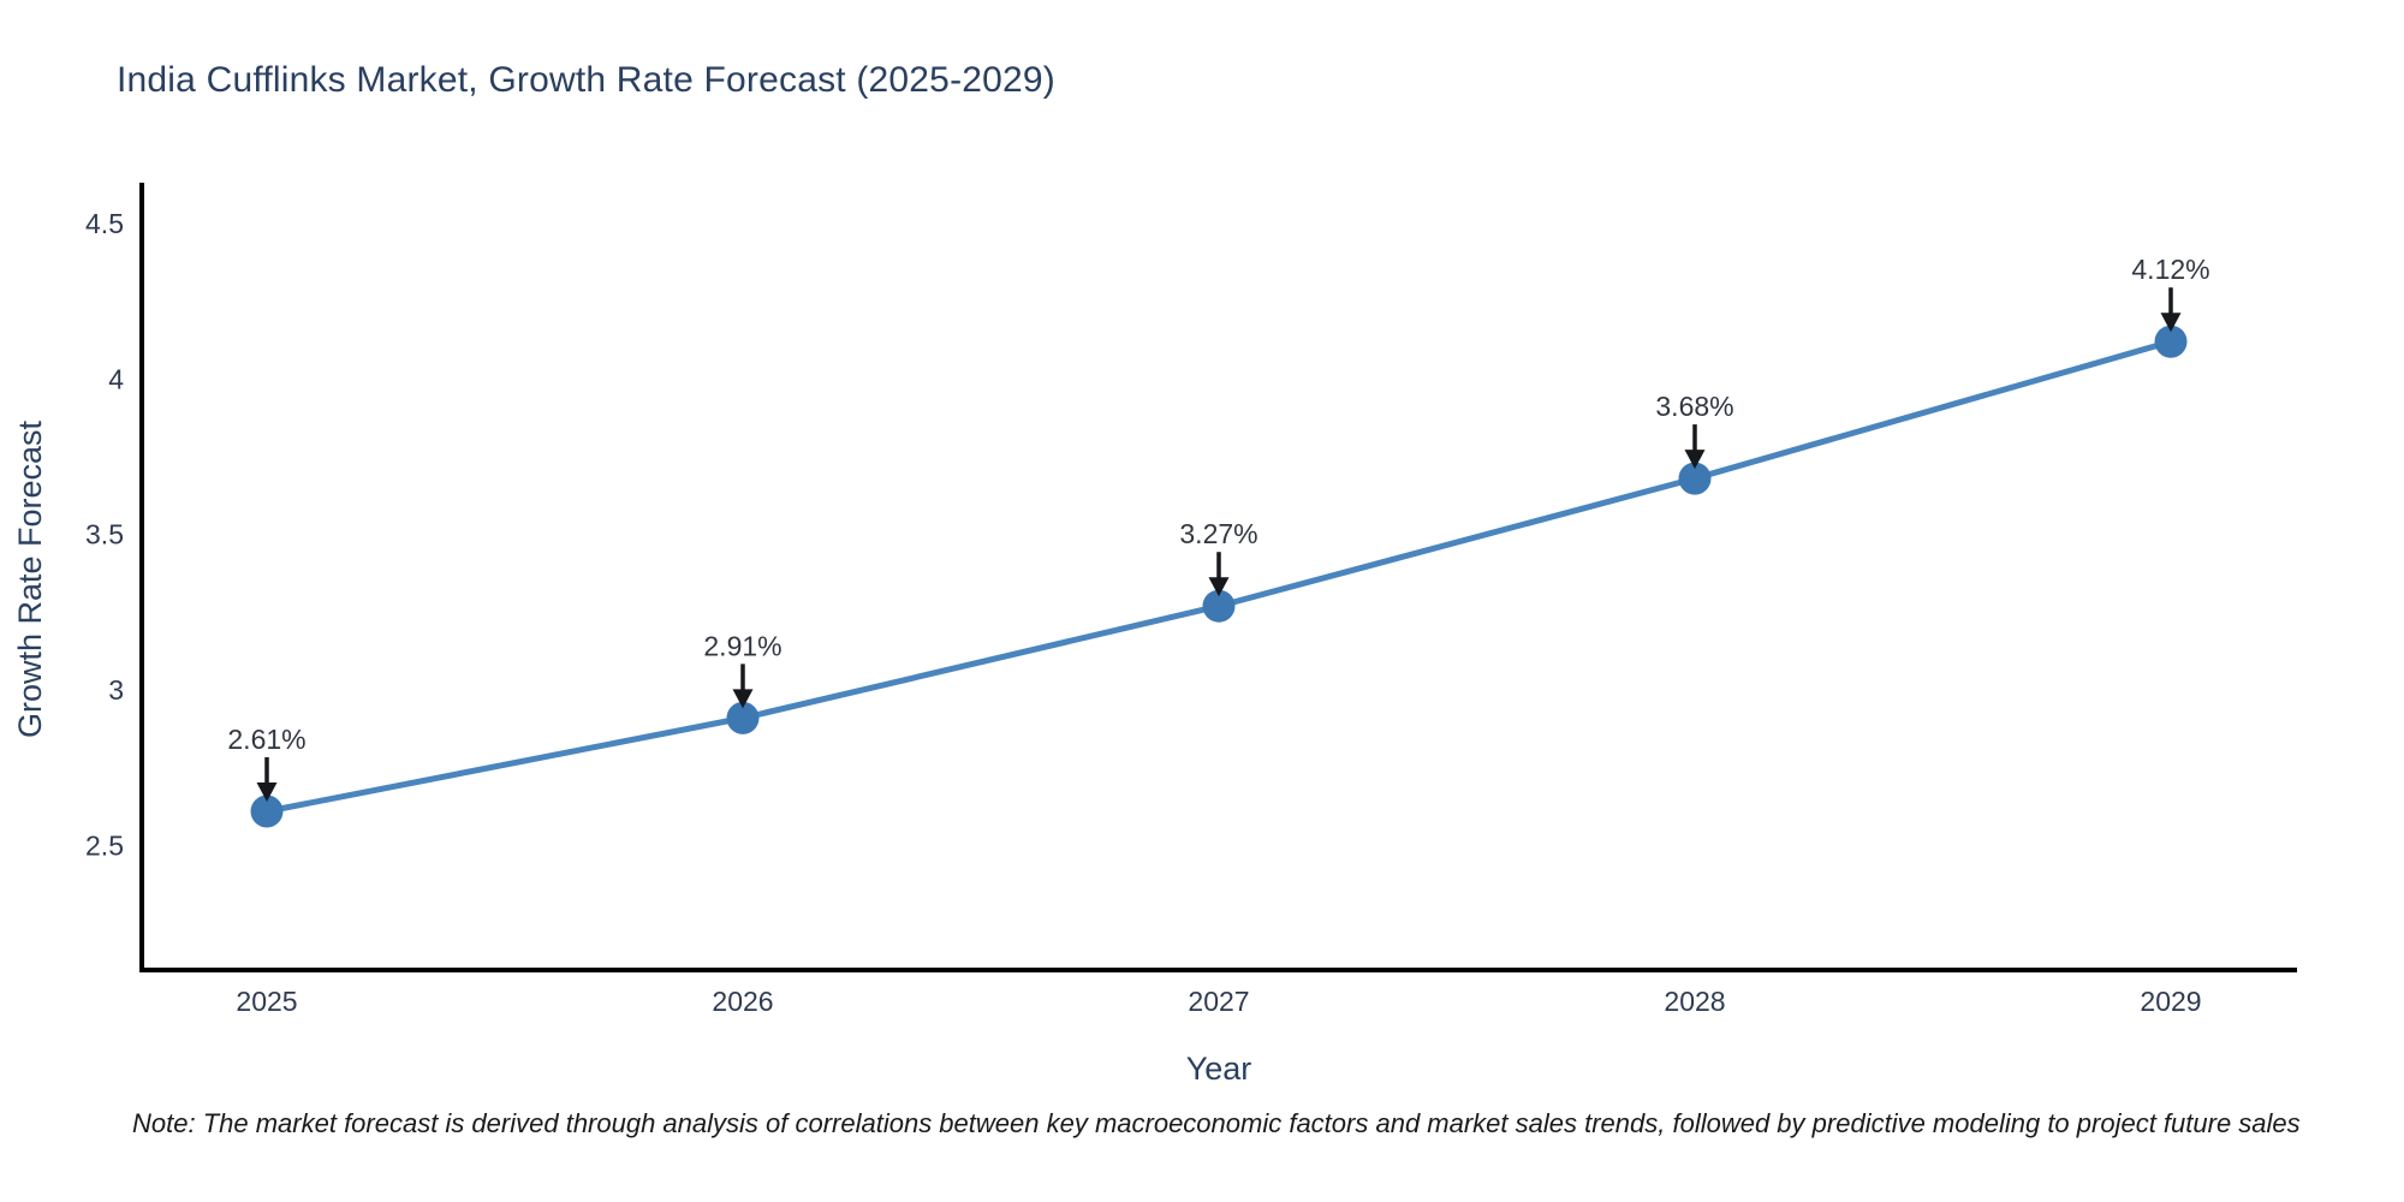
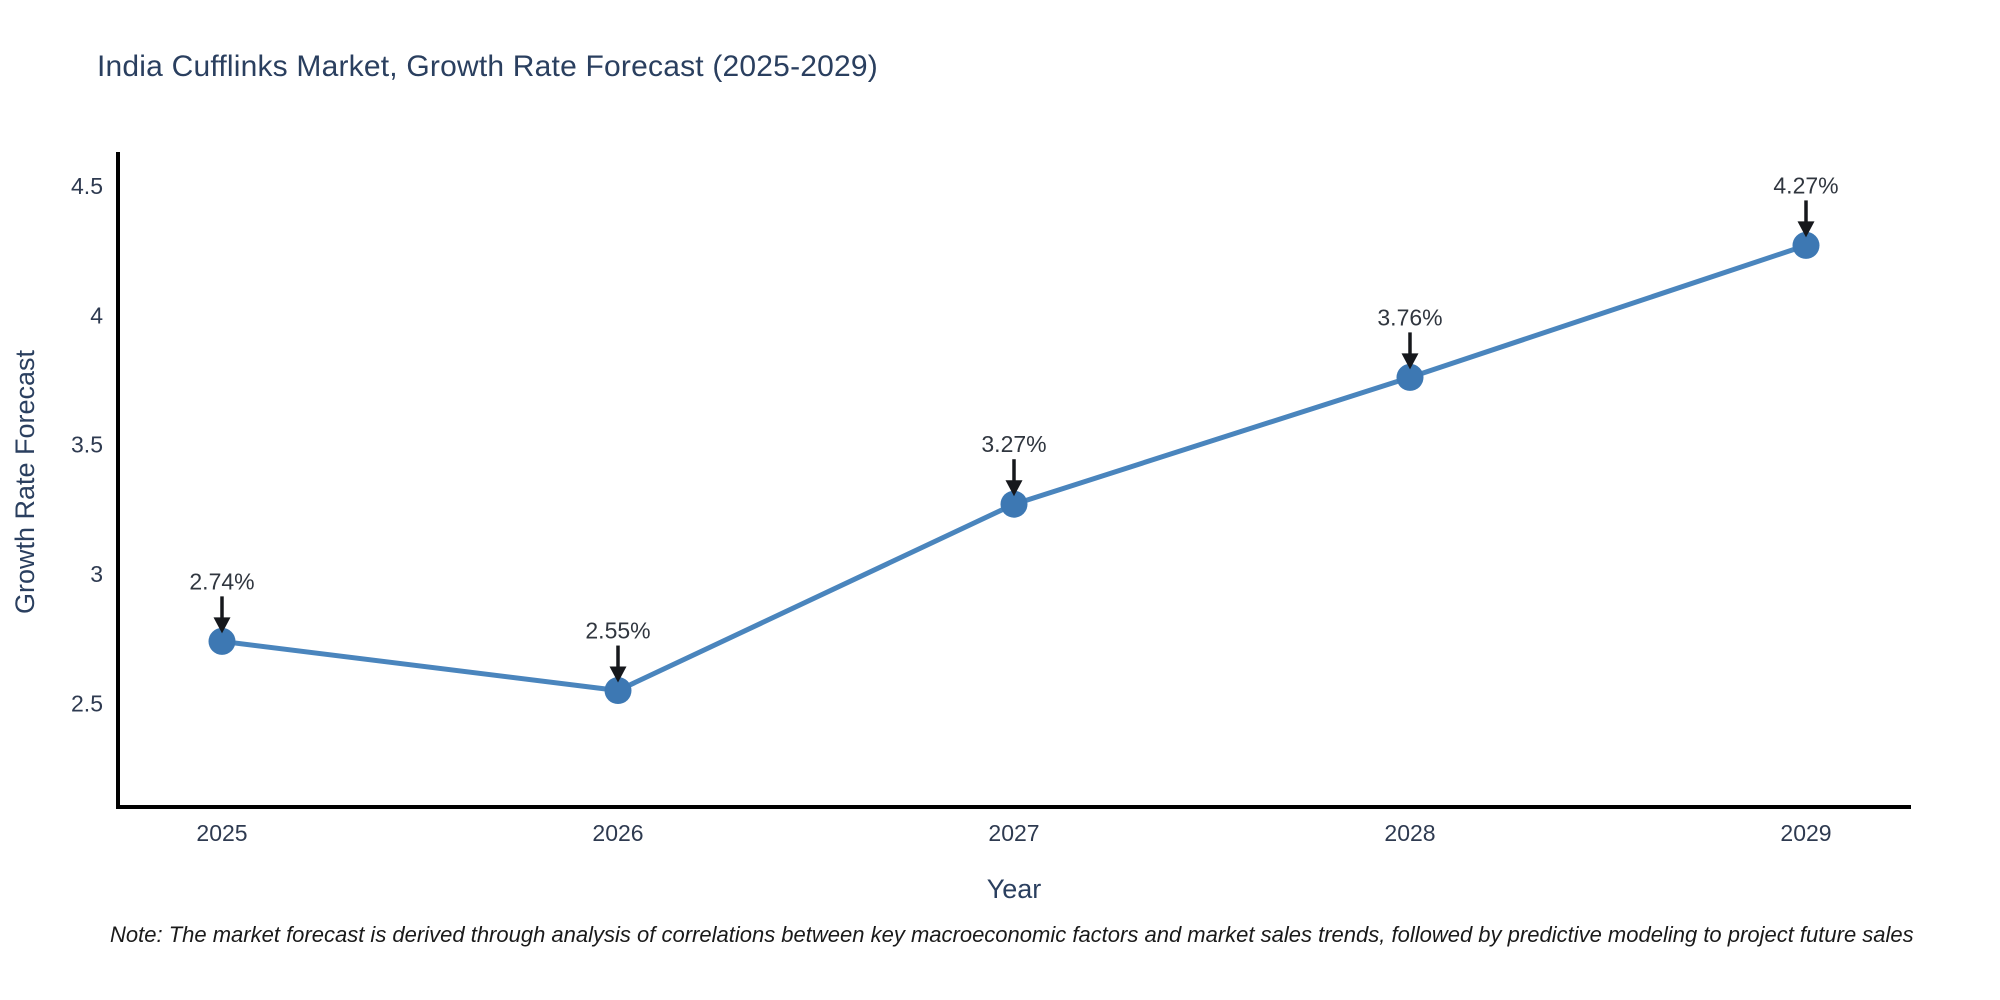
2025: 2.61% -> 2.74%
2026: 2.91% -> 2.55%
2028: 3.68% -> 3.76%
2029: 4.12% -> 4.27%
